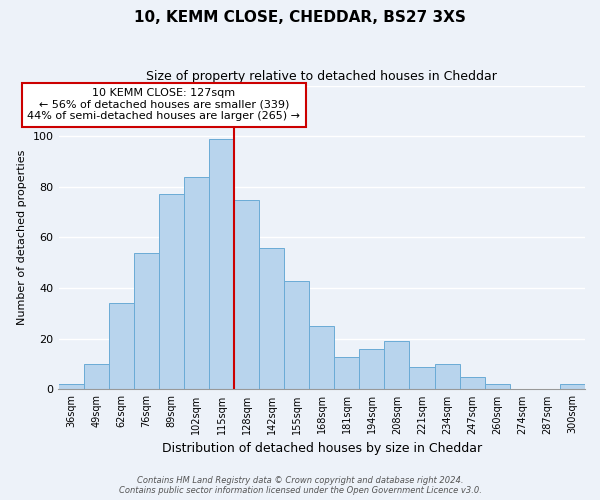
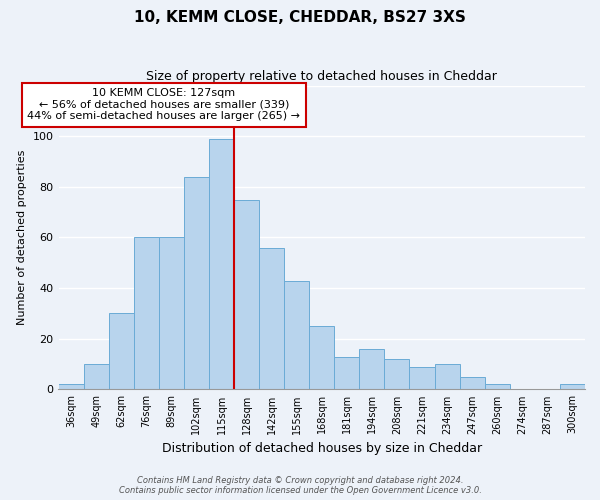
62sqm: 34 -> 30
76sqm: 54 -> 60
89sqm: 77 -> 60
208sqm: 19 -> 12
